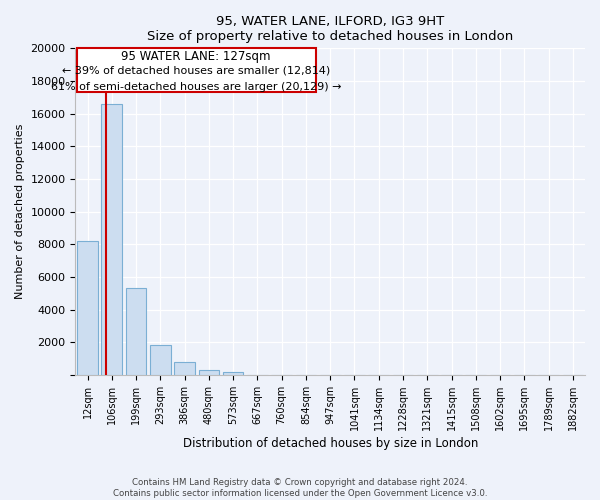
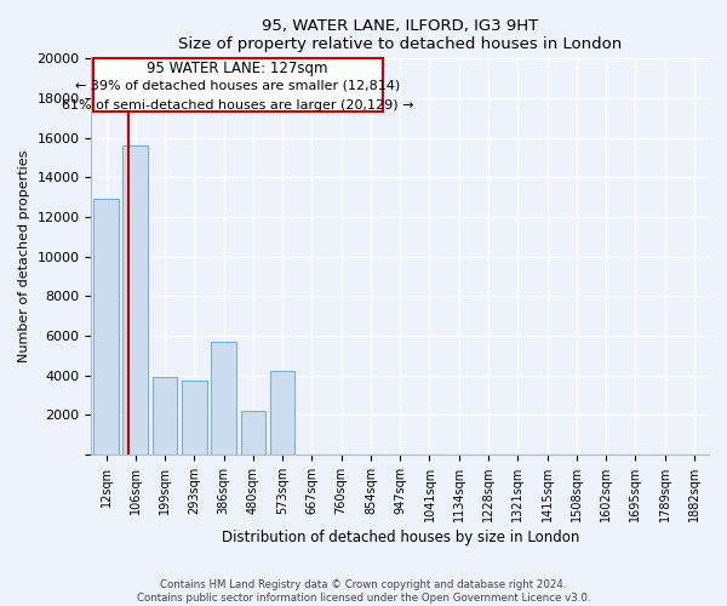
12sqm: 8200 -> 12900
106sqm: 16600 -> 15600
199sqm: 5300 -> 3900
293sqm: 1800 -> 3700
386sqm: 800 -> 5700
480sqm: 300 -> 2200
573sqm: 200 -> 4200
